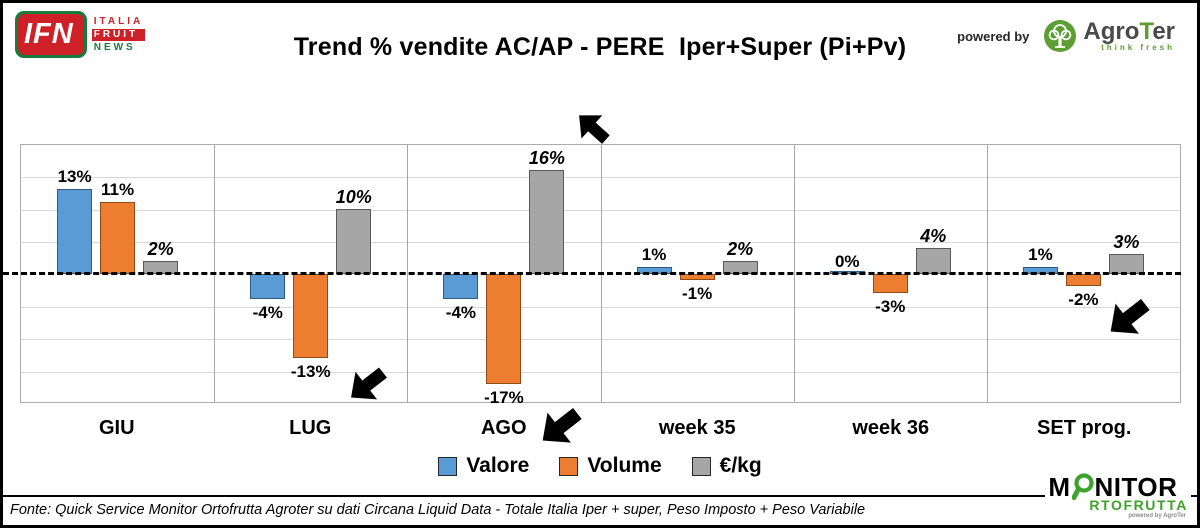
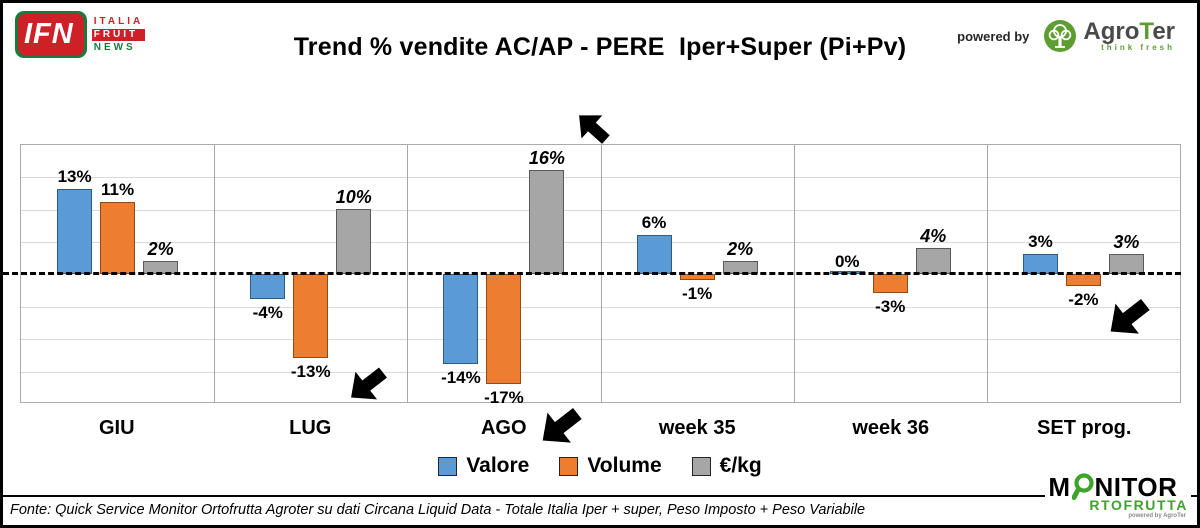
Valore/AGO: -4% -> -14%
Valore/week 35: 1% -> 6%
Valore/SET prog.: 1% -> 3%
